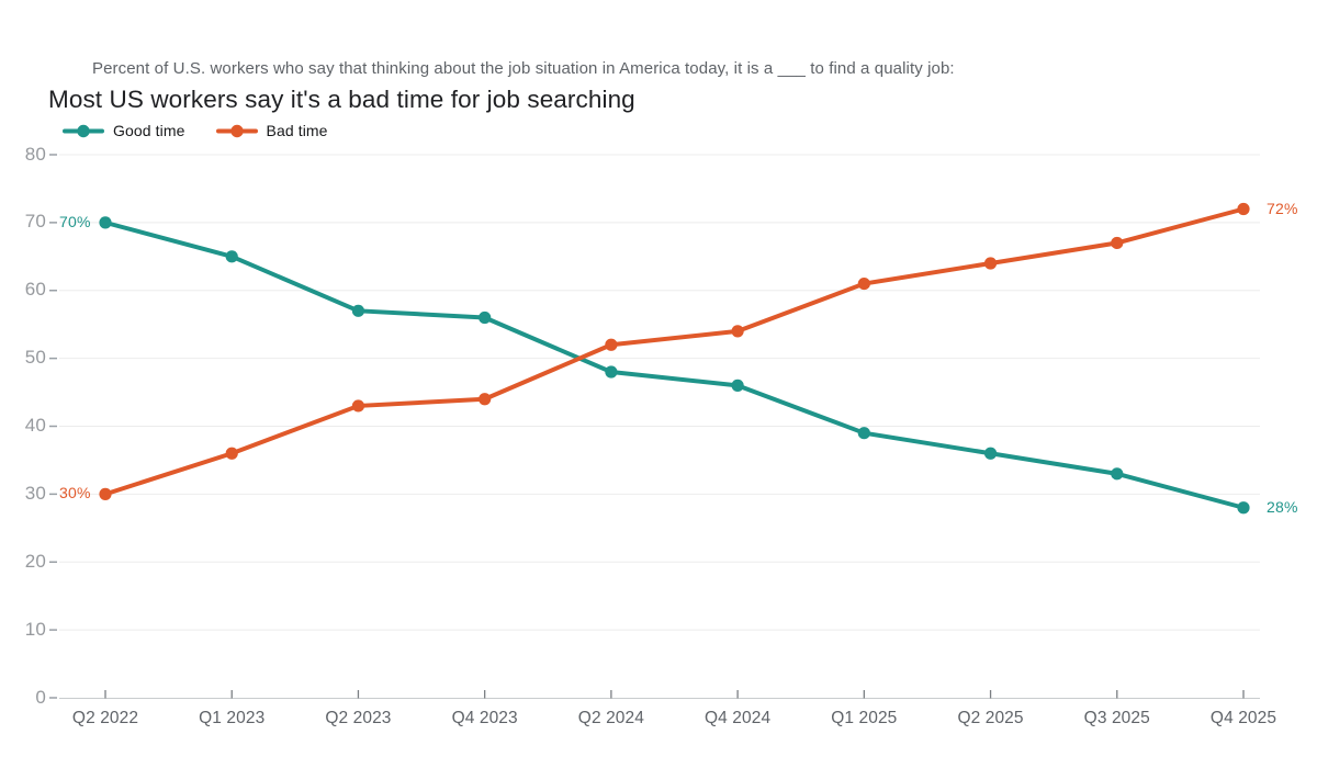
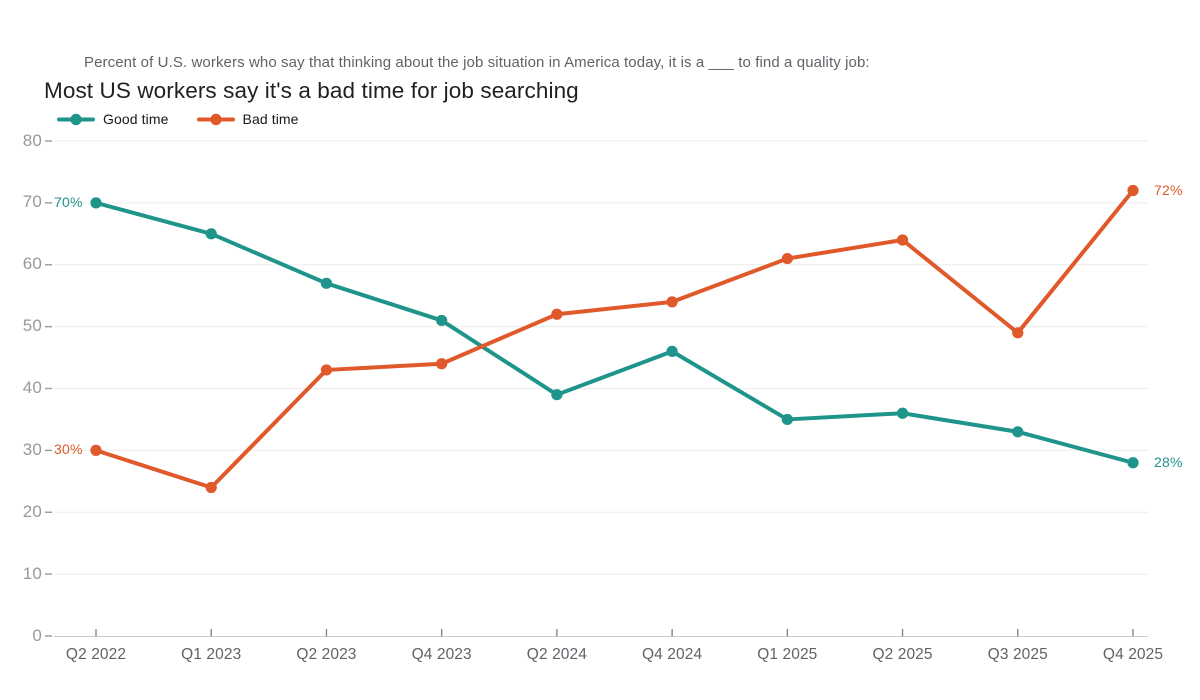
Bad time/Q1 2023: 36 -> 24
Good time/Q4 2023: 56 -> 51
Good time/Q2 2024: 48 -> 39
Good time/Q1 2025: 39 -> 35
Bad time/Q3 2025: 67 -> 49
